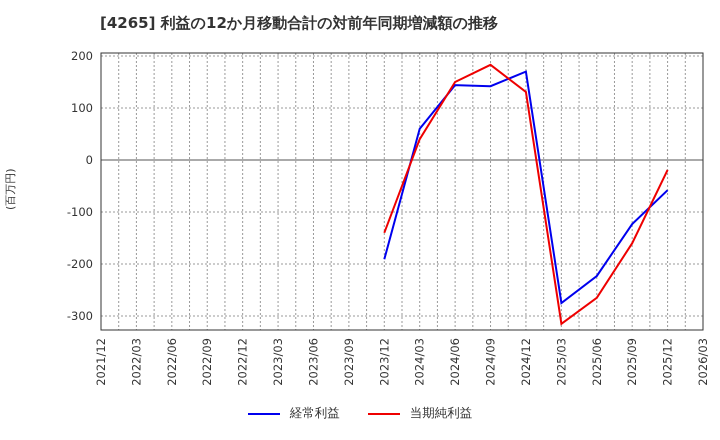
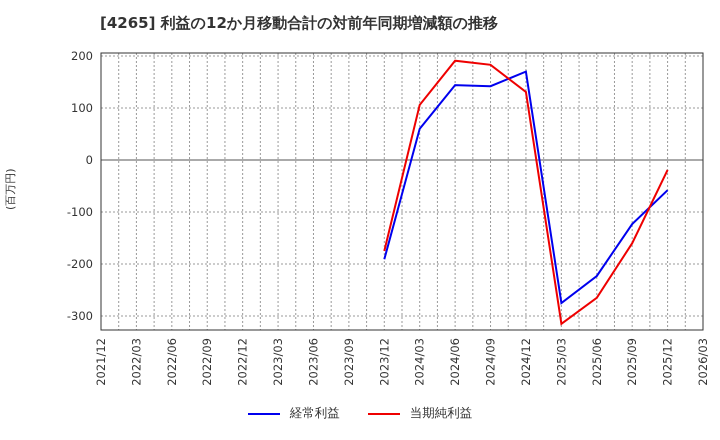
当期純利益/2023/12: -140 -> -180
当期純利益/2024/03: 40 -> 110
当期純利益/2024/06: 150 -> 190
